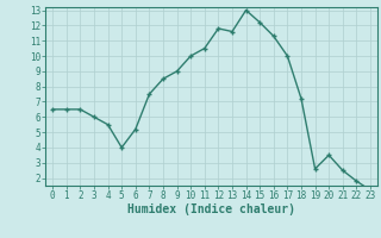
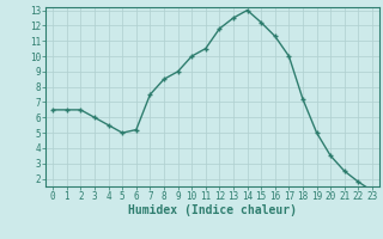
5: 4.0 -> 5.0
13: 11.6 -> 12.5
19: 2.6 -> 5.0
